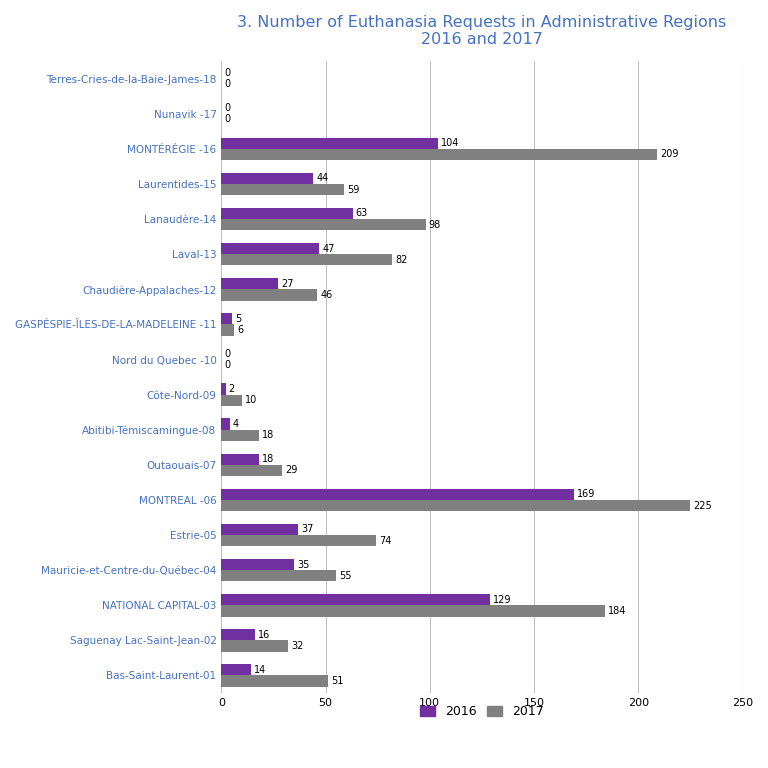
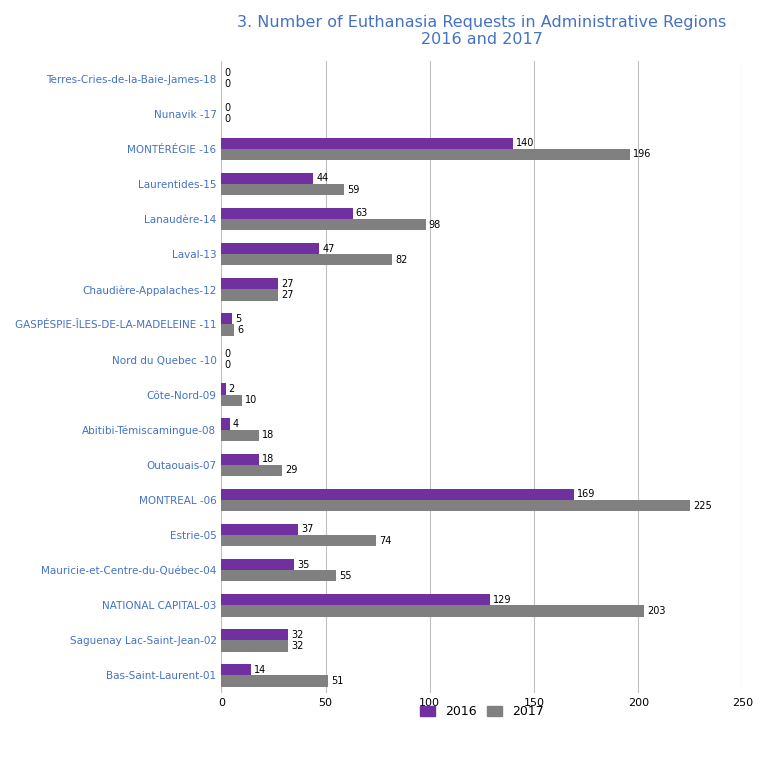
2016/MONTÉRÉGIE -16: 104 -> 140
2017/MONTÉRÉGIE -16: 209 -> 196
2017/Chaudière-Appalaches-12: 46 -> 27
2017/NATIONAL CAPITAL-03: 184 -> 203
2016/Saguenay Lac-Saint-Jean-02: 16 -> 32
